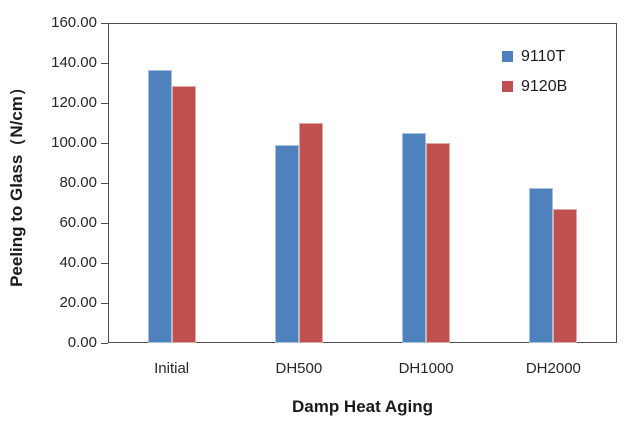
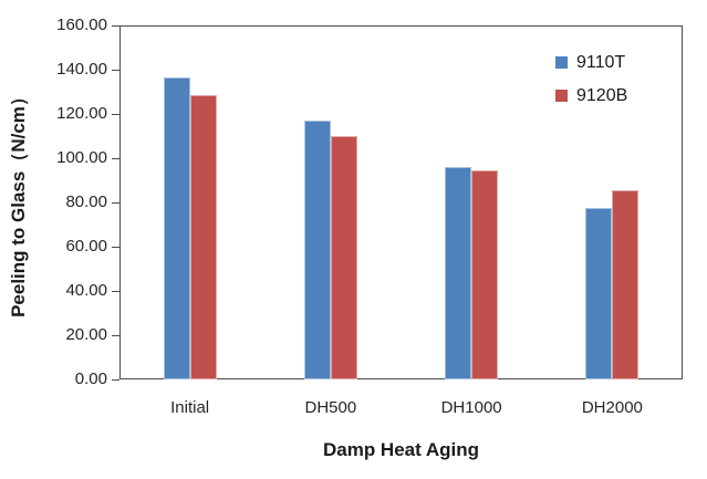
9110T/DH500: 99 -> 117
9110T/DH1000: 105 -> 96
9120B/DH1000: 100 -> 94
9120B/DH2000: 67 -> 86
